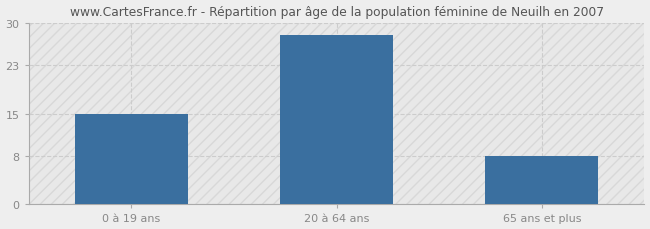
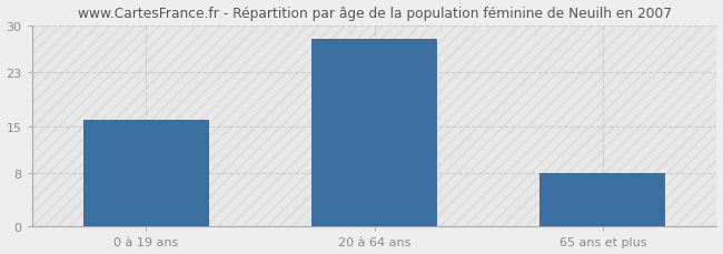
0 à 19 ans: 15 -> 16
